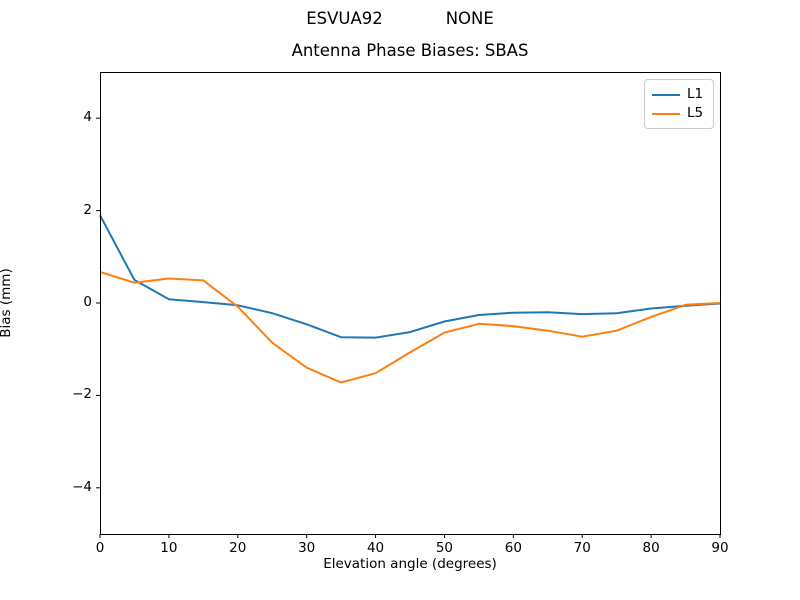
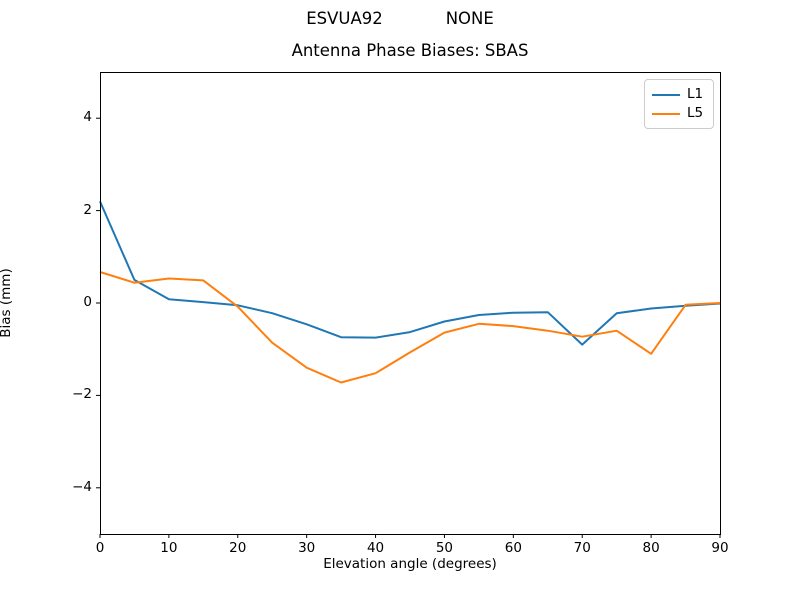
L1/0: 1.9 -> 2.2
L1/70: -0.2 -> -0.9
L5/80: -0.3 -> -1.1
